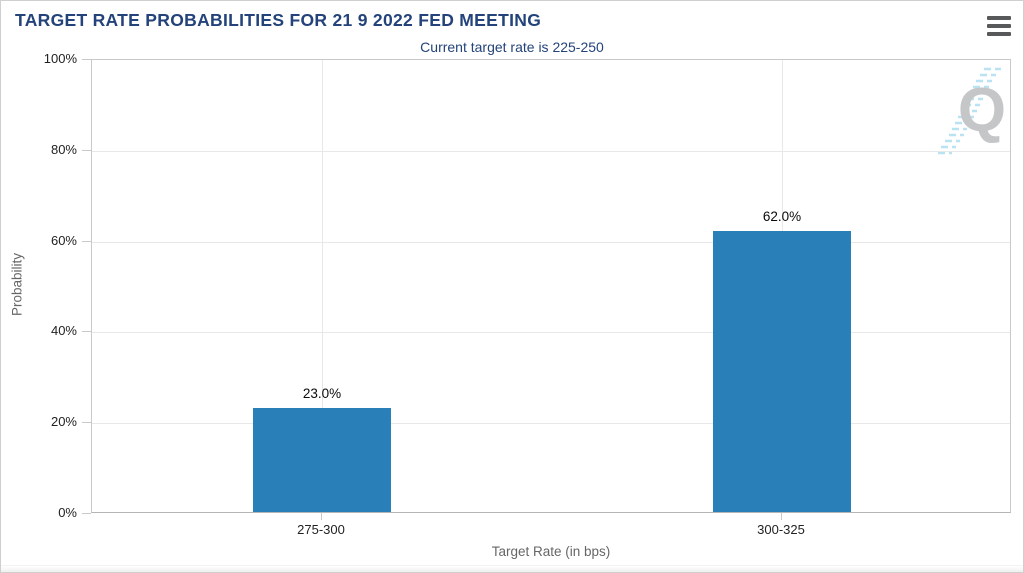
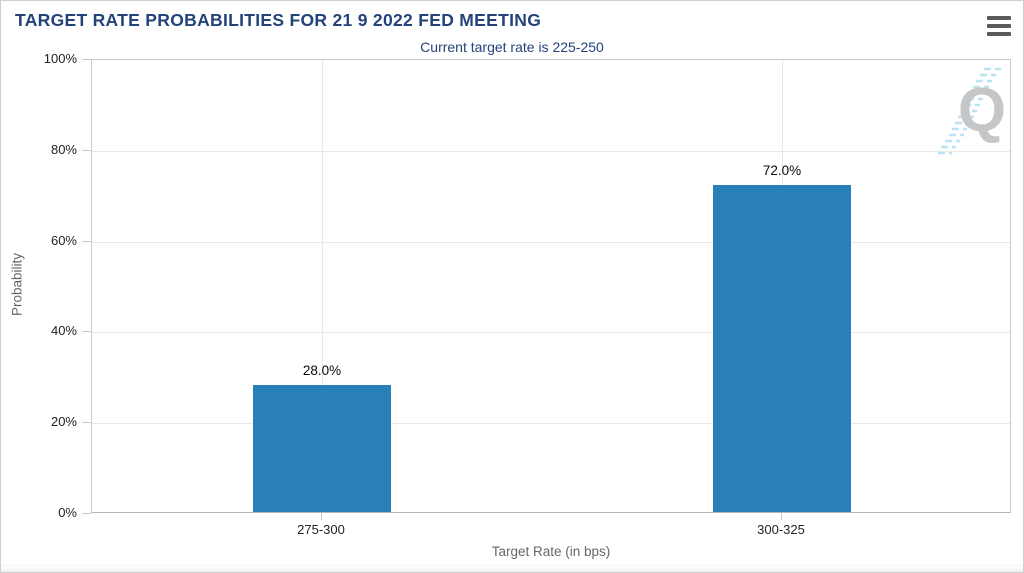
275-300: 23.0% -> 28.0%
300-325: 62.0% -> 72.0%
